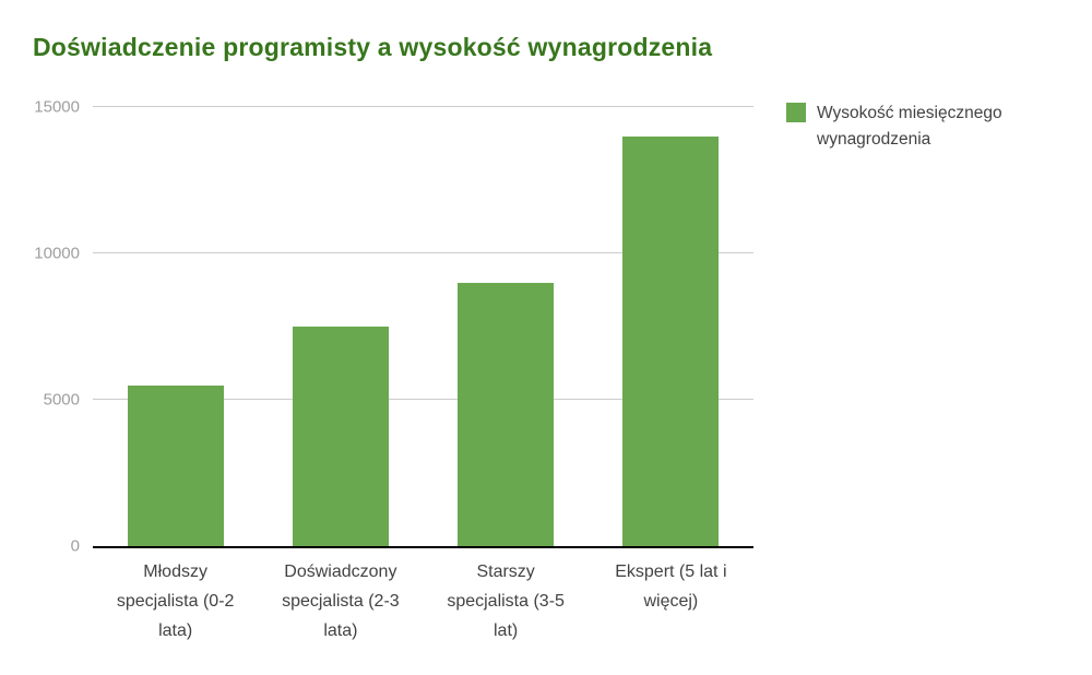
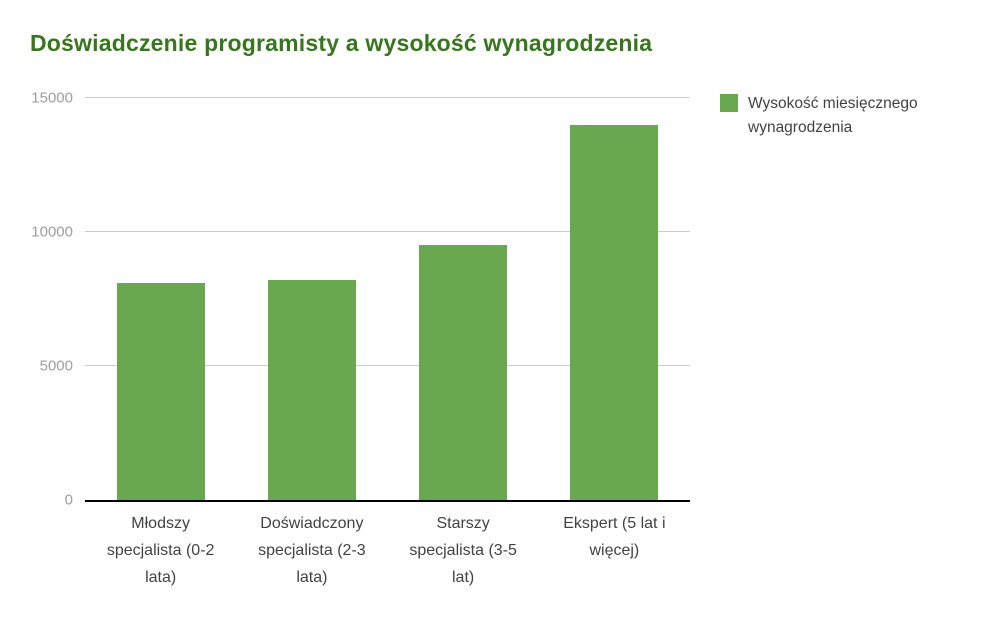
Młodszy specjalista (0-2 lata): 5500 -> 8100
Doświadczony specjalista (2-3 lata): 7500 -> 8200
Starszy specjalista (3-5 lat): 9000 -> 9500
